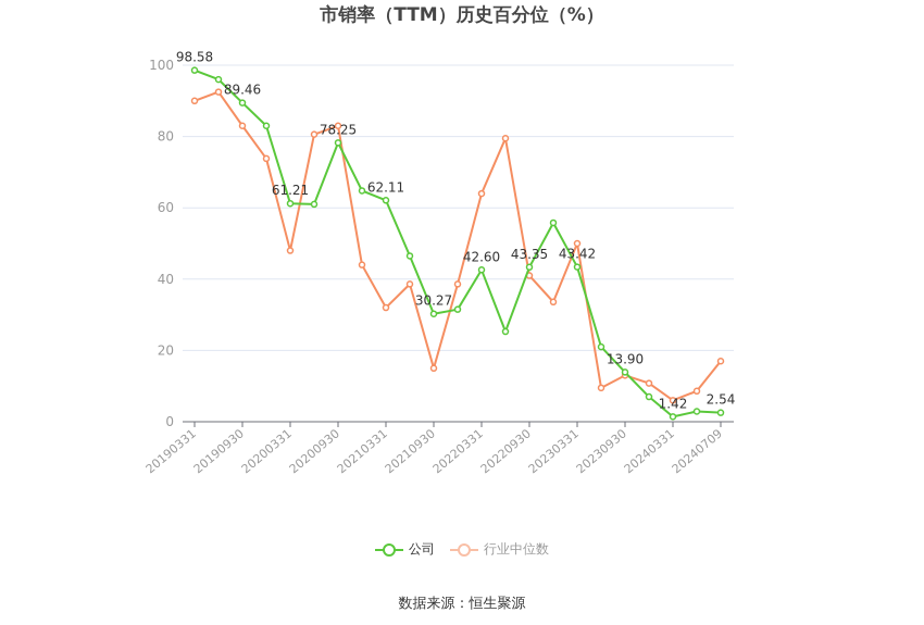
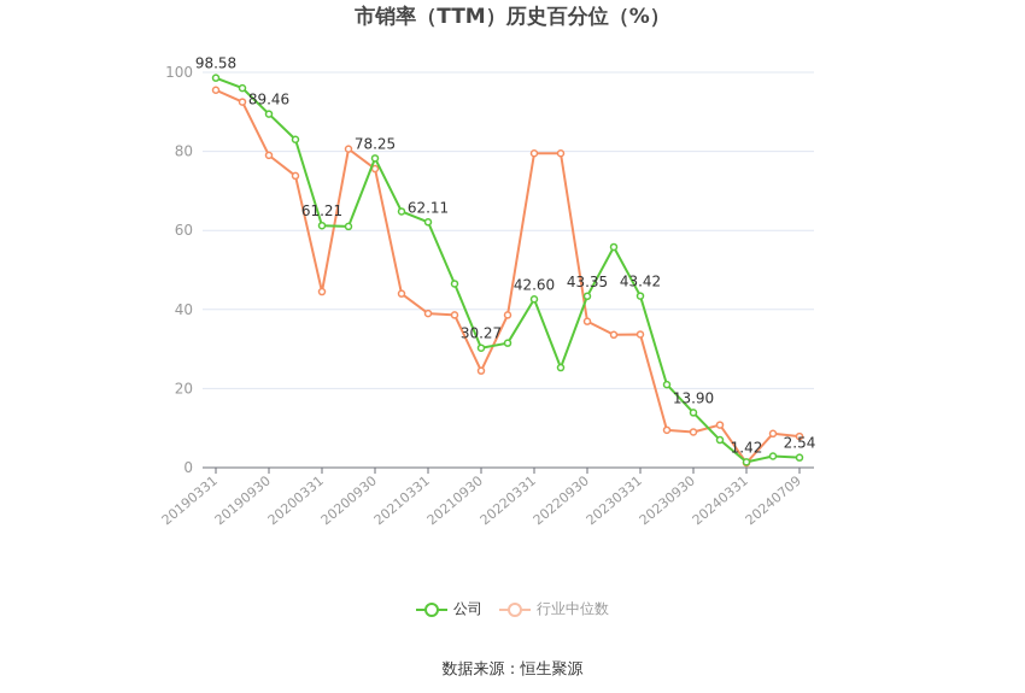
行业中位数/20190331: 90 -> 96
行业中位数/20190930: 83 -> 79
行业中位数/20200331: 48 -> 44
行业中位数/20200930: 83 -> 76
行业中位数/20210331: 32 -> 39
行业中位数/20210930: 15 -> 24
行业中位数/20220331: 64 -> 80
行业中位数/20220930: 41 -> 37
行业中位数/20230331: 50 -> 34
行业中位数/20230930: 13 -> 9
行业中位数/20240331: 6 -> 1
行业中位数/20240709: 17 -> 8
